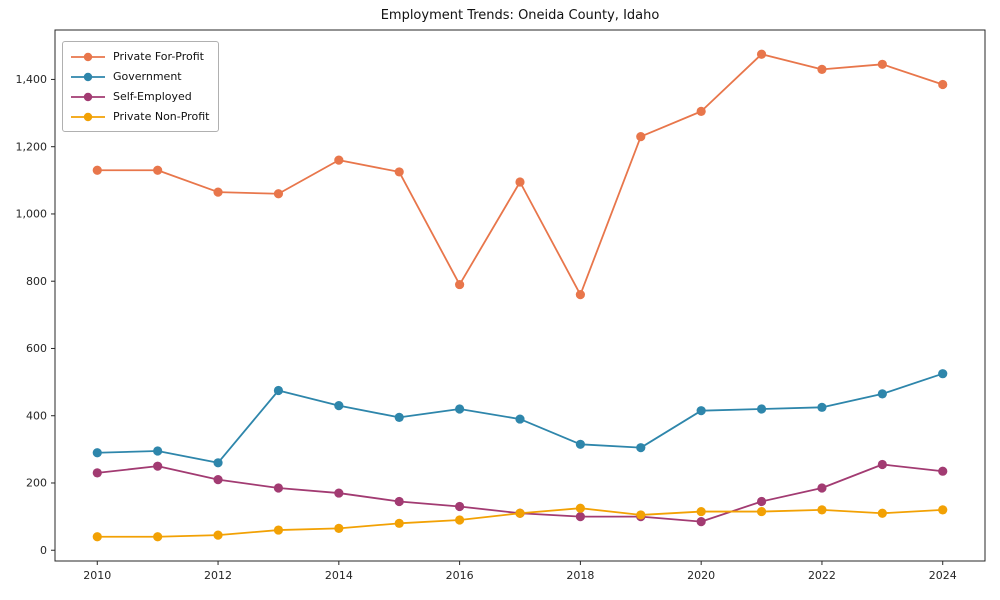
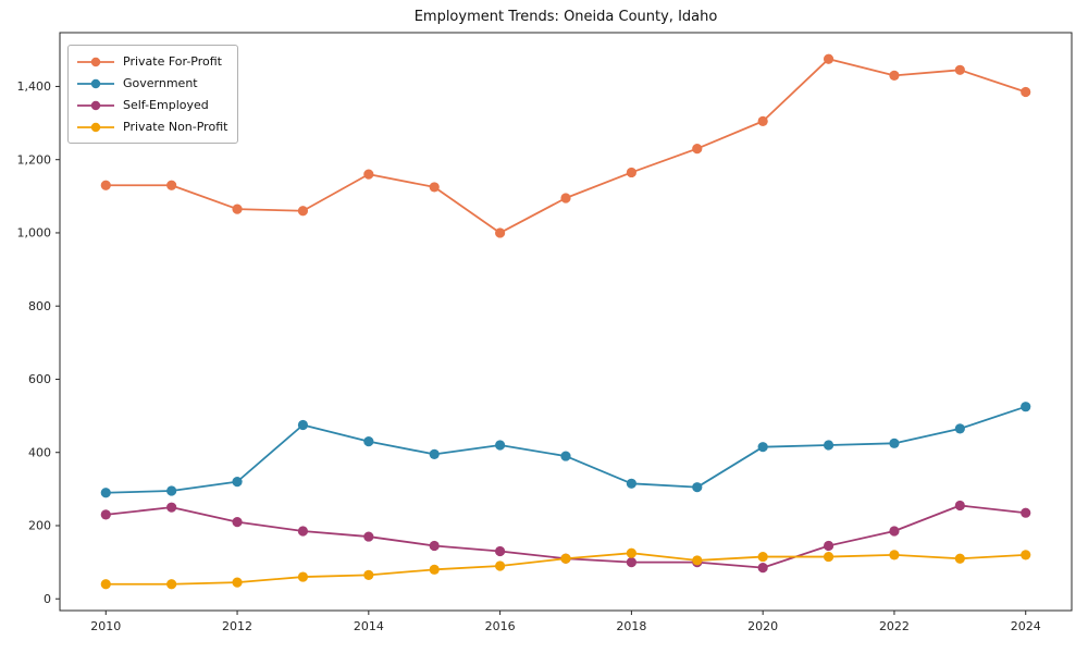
Government/2012: 260 -> 320
Private For-Profit/2016: 790 -> 1000
Private For-Profit/2018: 760 -> 1160
